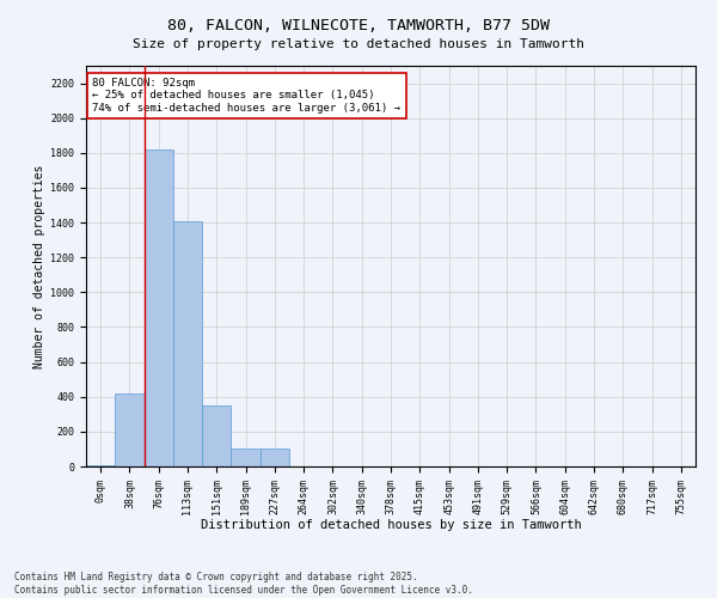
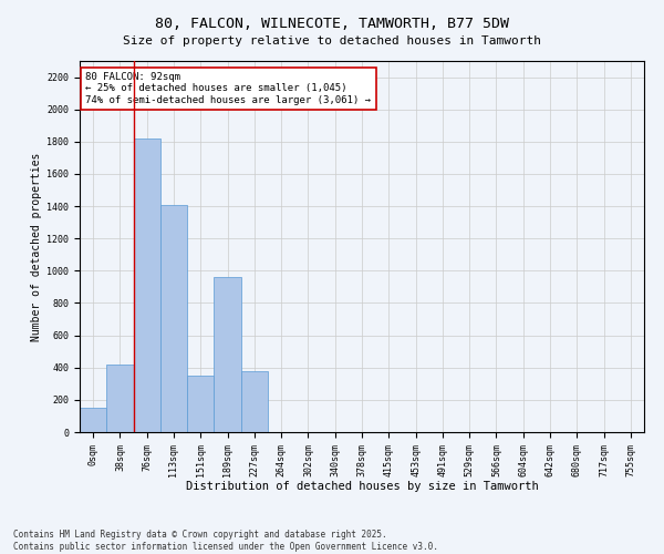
0sqm: 10 -> 150
189sqm: 100 -> 960
227sqm: 100 -> 380
